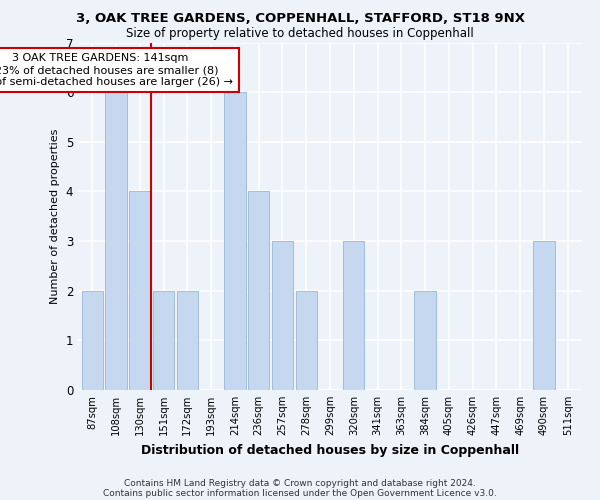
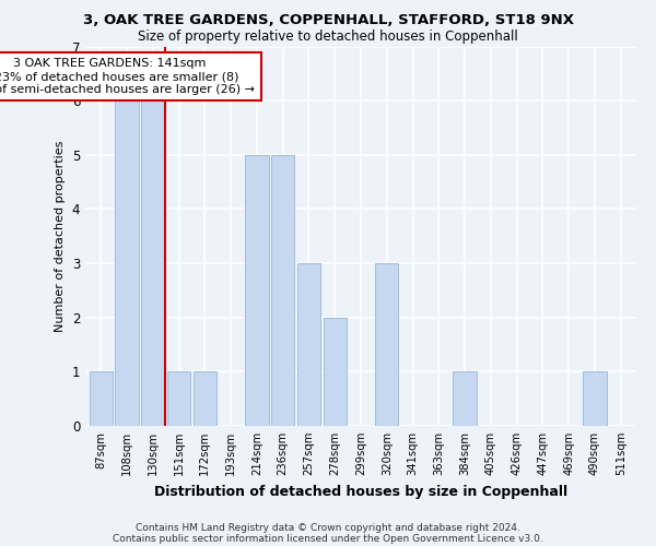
87sqm: 2 -> 1
130sqm: 4 -> 6
151sqm: 2 -> 1
172sqm: 2 -> 1
214sqm: 6 -> 5
236sqm: 4 -> 5
384sqm: 2 -> 1
490sqm: 3 -> 1
